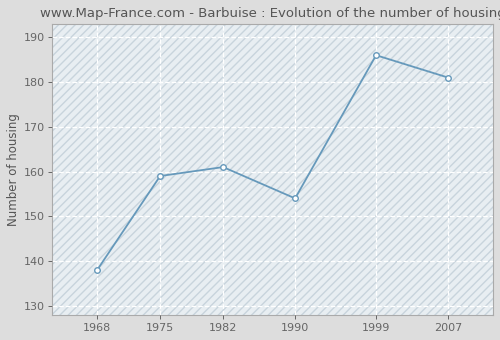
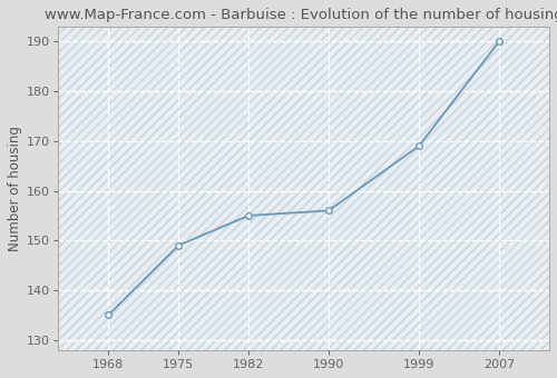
1968: 138 -> 135
1975: 159 -> 149
1982: 161 -> 155
1990: 154 -> 156
1999: 186 -> 169
2007: 181 -> 190
